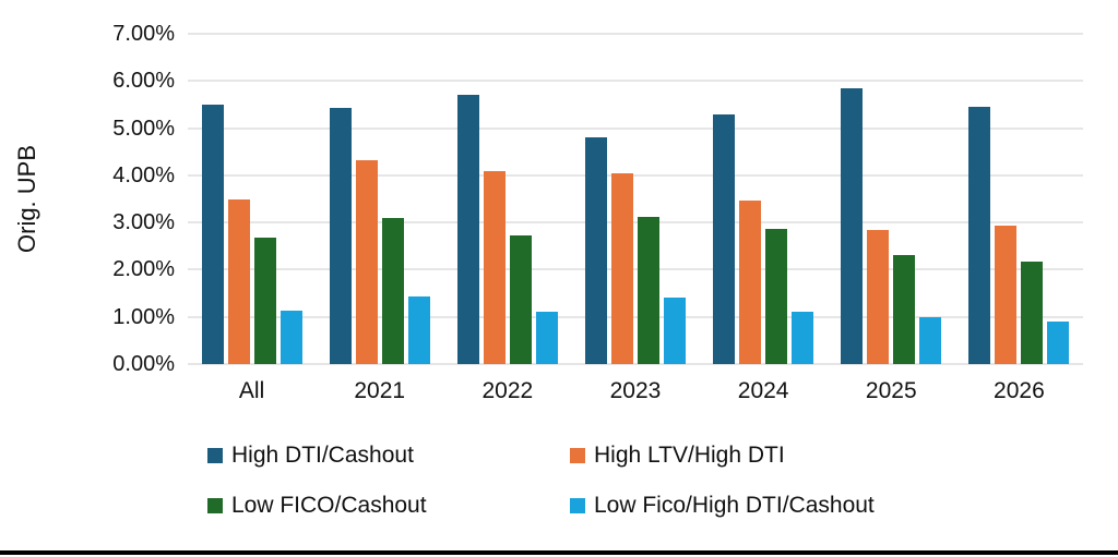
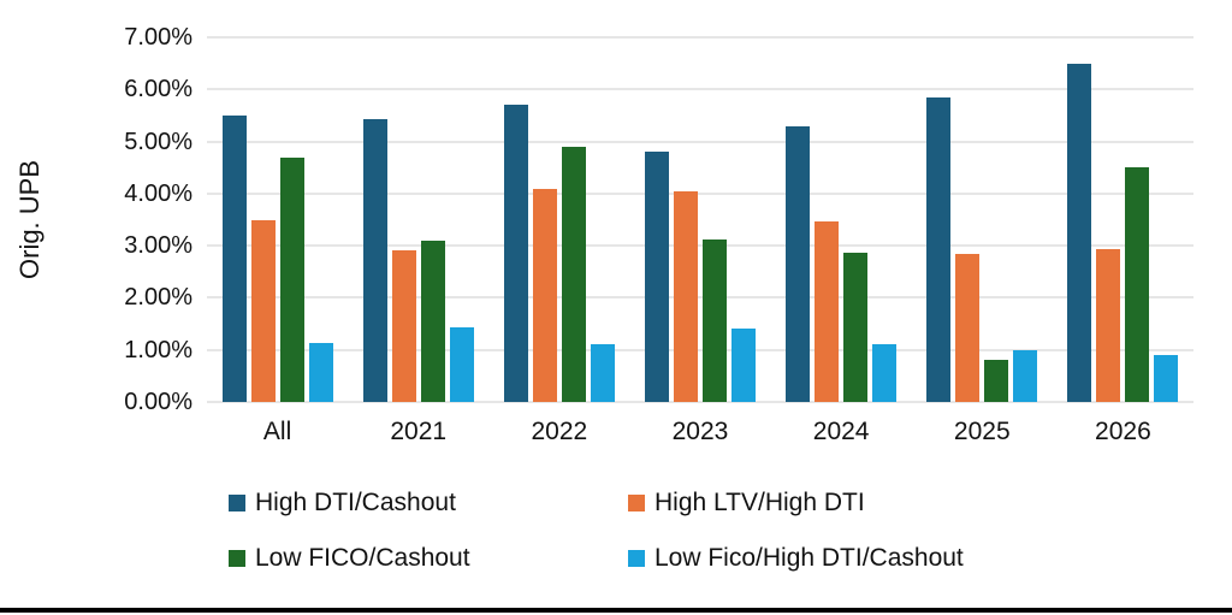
Low FICO/Cashout/All: 2.7% -> 4.7%
High LTV/High DTI/2021: 4.3% -> 2.9%
Low FICO/Cashout/2022: 2.7% -> 4.9%
Low FICO/Cashout/2025: 2.3% -> 0.8%
High DTI/Cashout/2026: 5.5% -> 6.5%
Low FICO/Cashout/2026: 2.2% -> 4.5%
